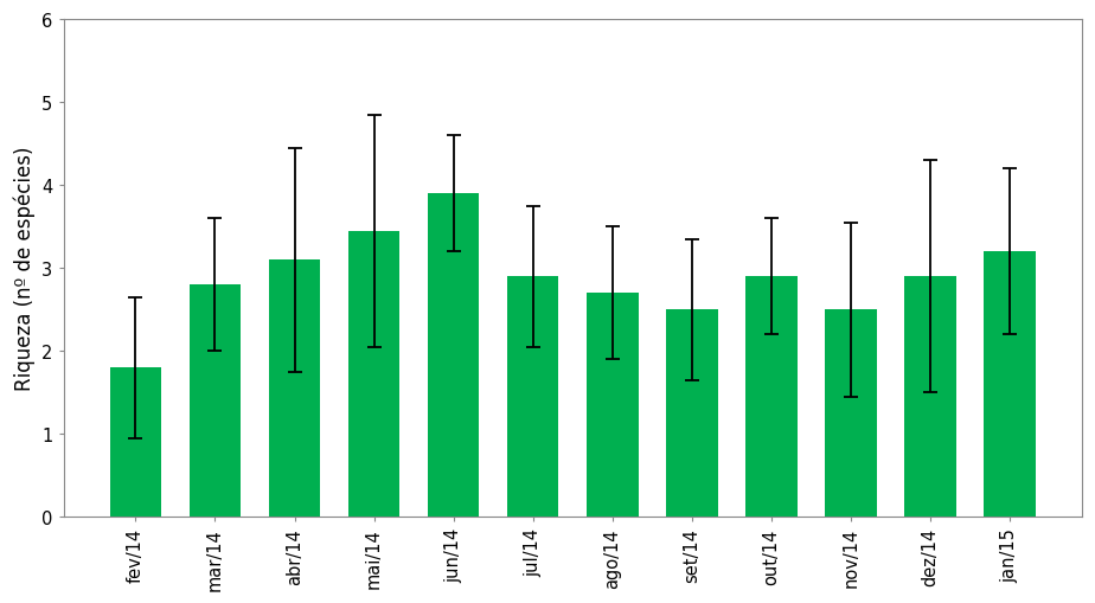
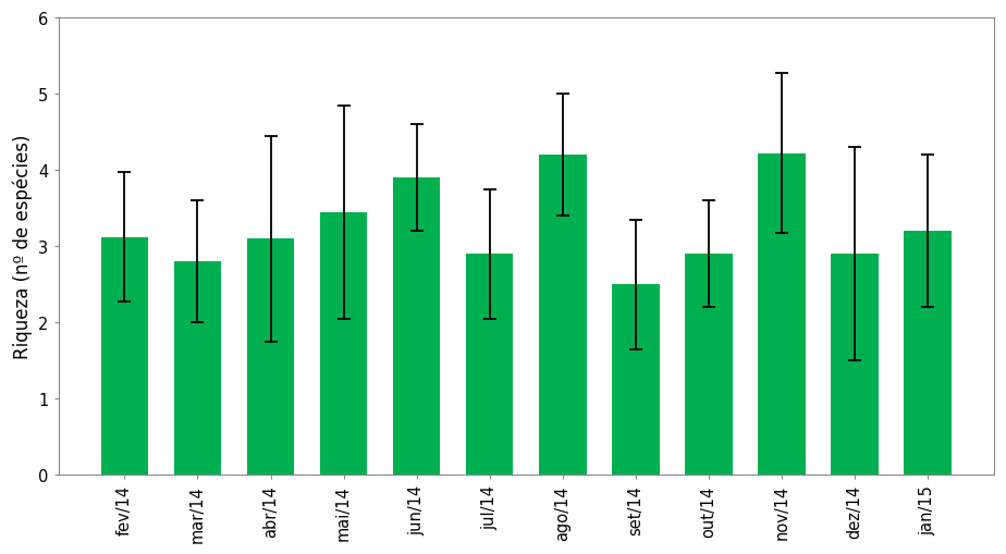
fev/14: 1.80 -> 3.12
ago/14: 2.70 -> 4.20
nov/14: 2.50 -> 4.22
